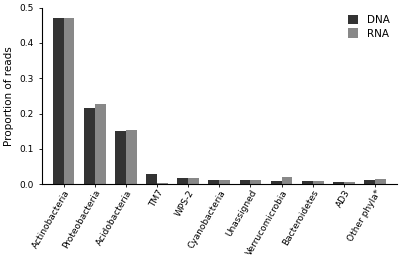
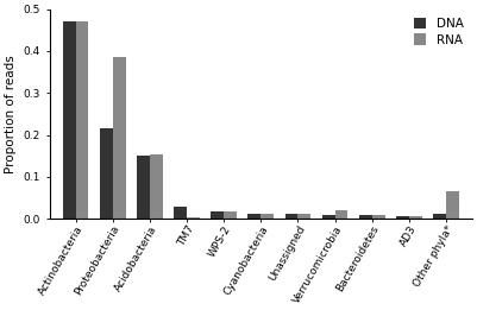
RNA/Proteobacteria: 0.228 -> 0.385
RNA/Other phyla*: 0.014 -> 0.065
